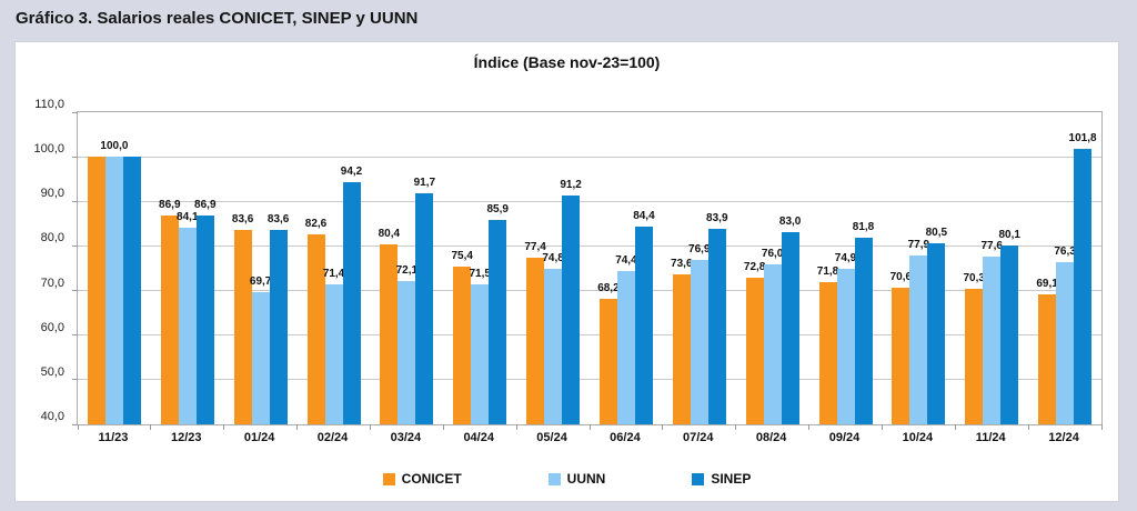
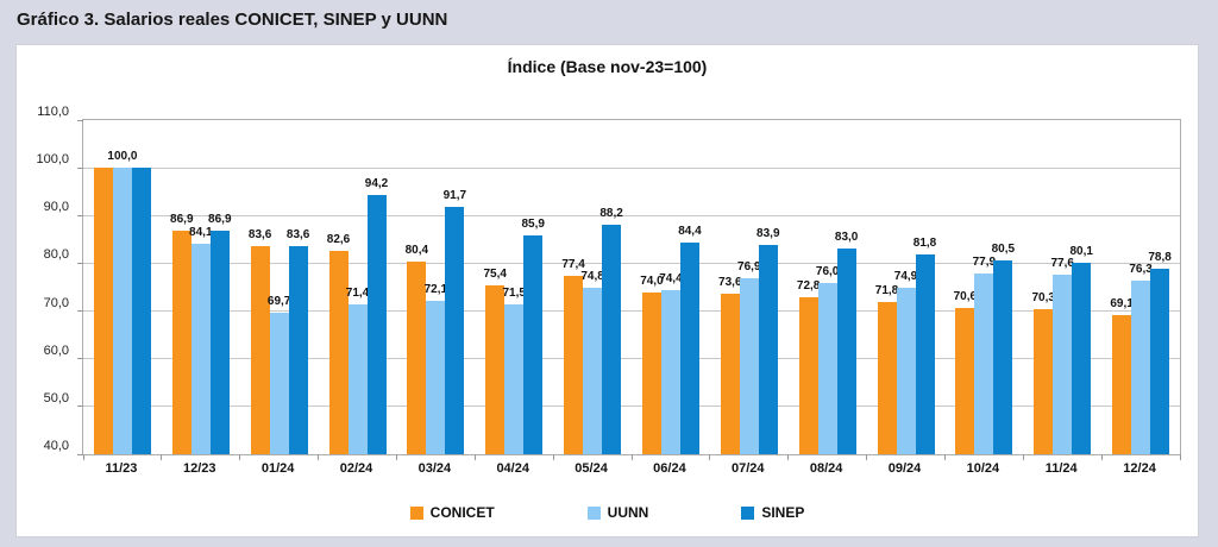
SINEP/05/24: 91,2 -> 88,2
CONICET/06/24: 68,2 -> 74,0
SINEP/12/24: 101,8 -> 78,8
